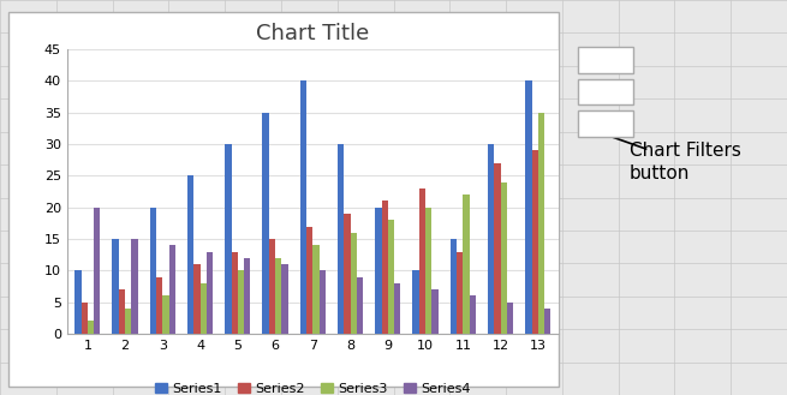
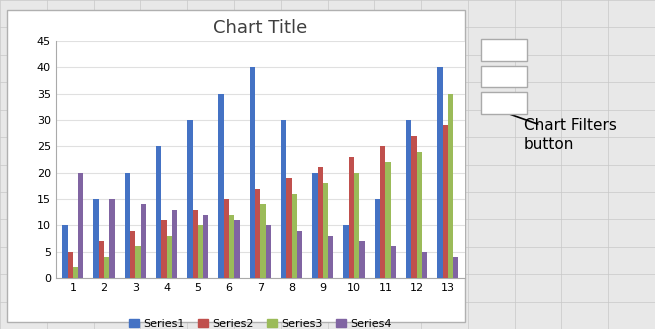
Series2/11: 13 -> 25
